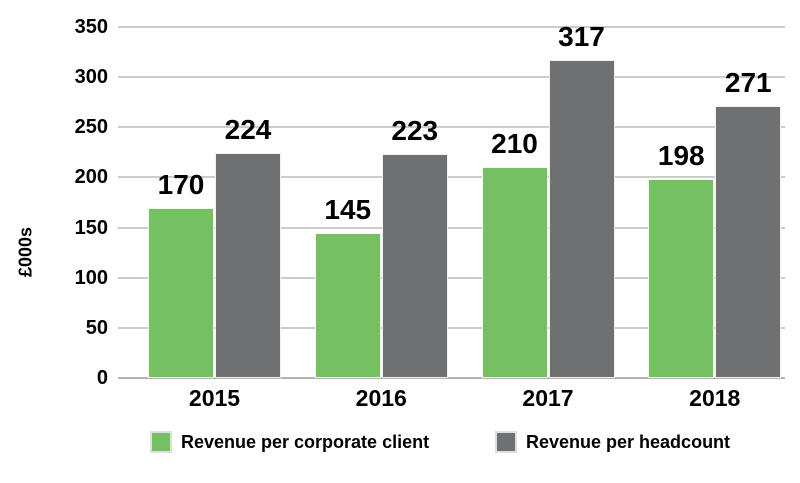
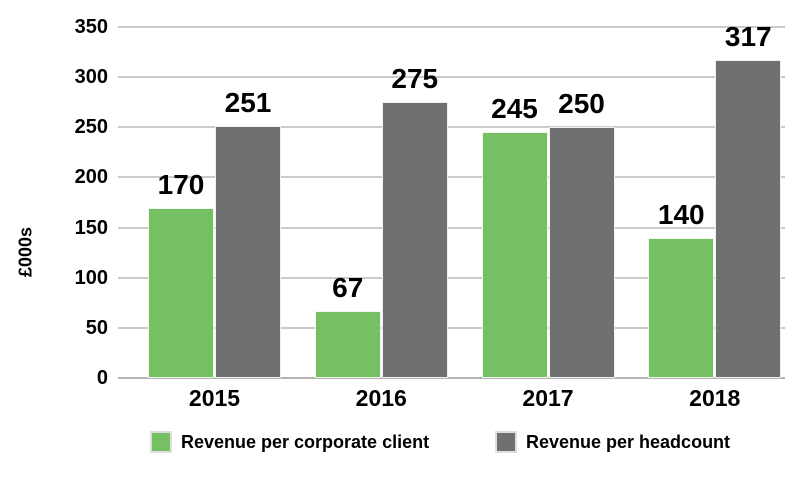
Revenue per headcount/2015: 224 -> 251
Revenue per corporate client/2016: 145 -> 67
Revenue per headcount/2016: 223 -> 275
Revenue per corporate client/2017: 210 -> 245
Revenue per headcount/2017: 317 -> 250
Revenue per corporate client/2018: 198 -> 140
Revenue per headcount/2018: 271 -> 317
